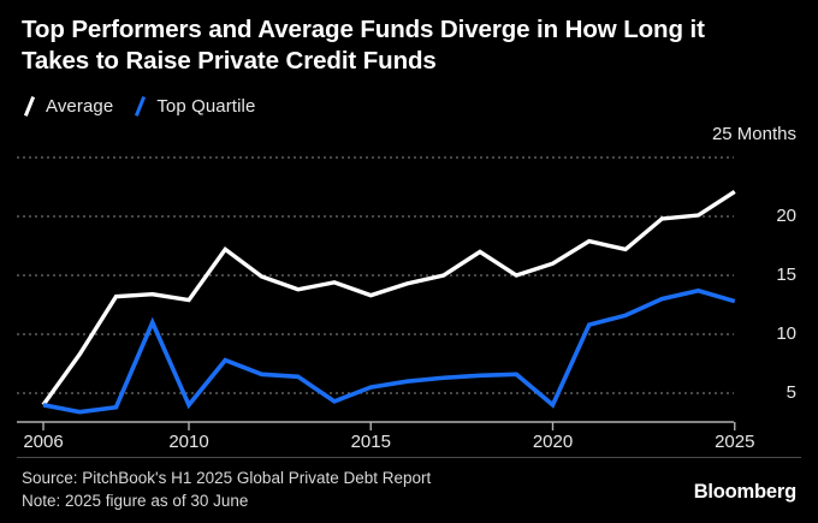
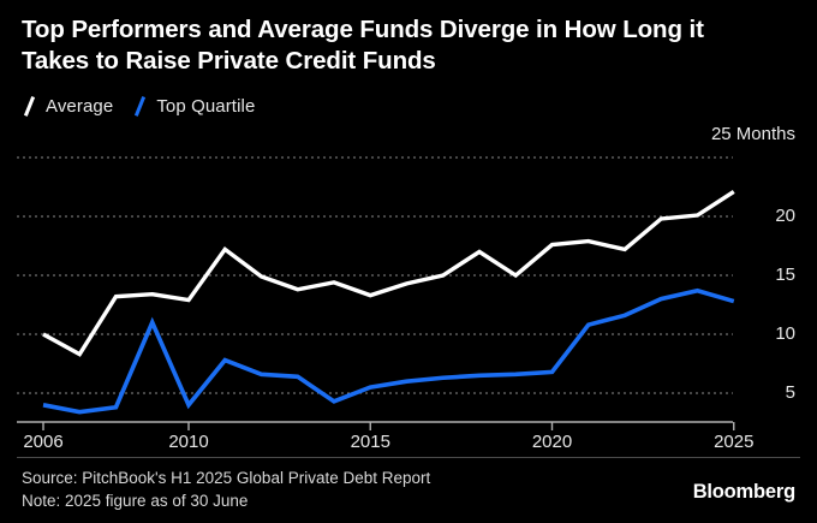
Average/2006: 4 -> 10
Average/2020: 16 -> 18
Top Quartile/2020: 4 -> 7
